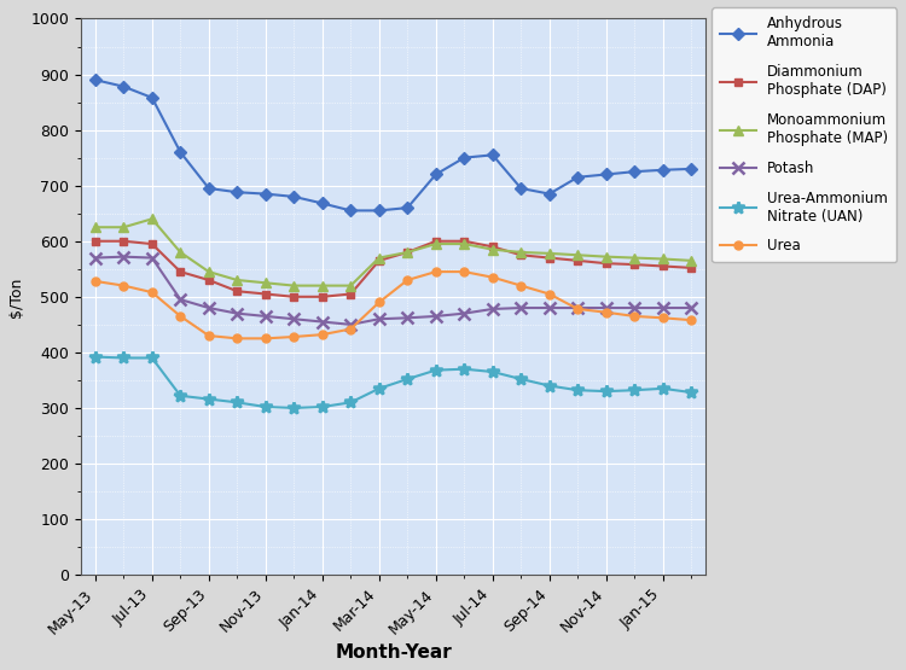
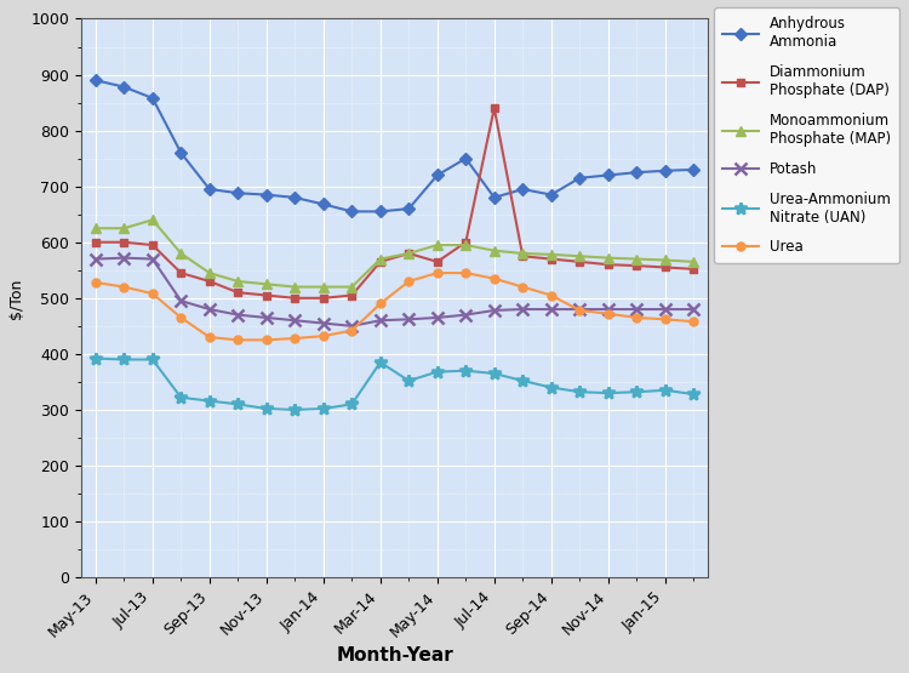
Urea-Ammonium Nitrate (UAN)/Mar-14: 335 -> 385
Diammonium Phosphate (DAP)/May-14: 600 -> 565
Anhydrous Ammonia/Jul-14: 755 -> 680
Diammonium Phosphate (DAP)/Jul-14: 590 -> 840
